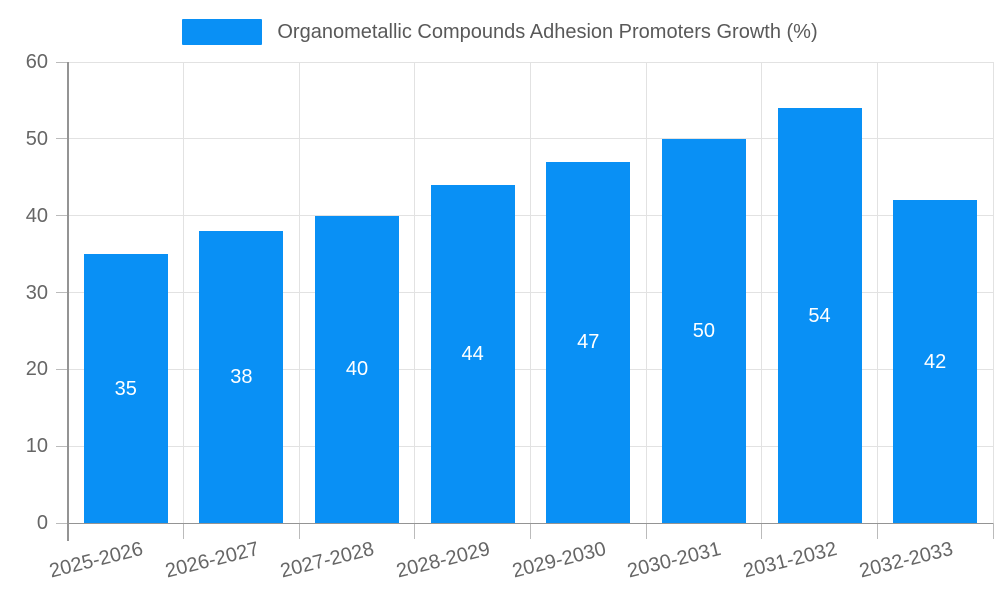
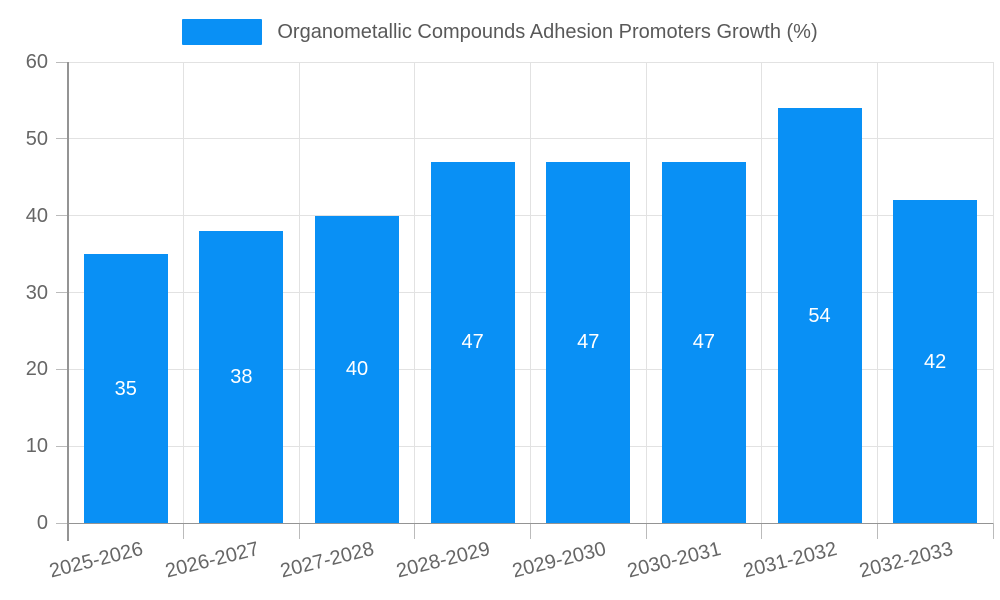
2028-2029: 44 -> 47
2030-2031: 50 -> 47
